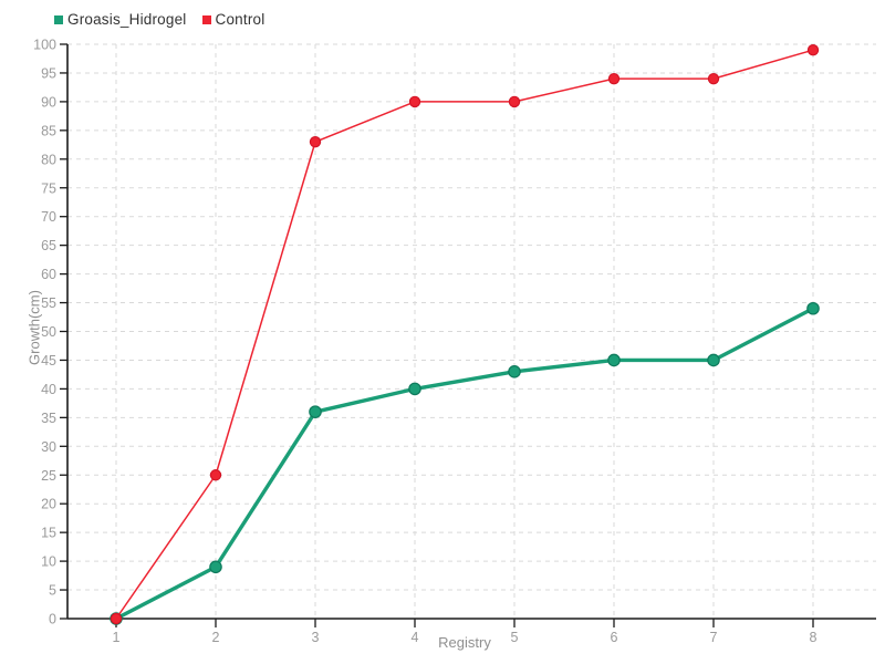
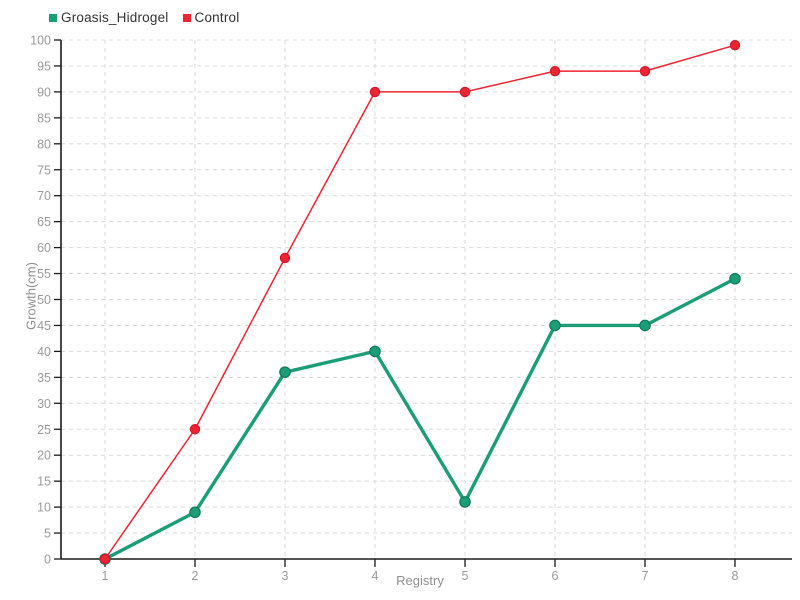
Control/3: 83 -> 58
Groasis_Hidrogel/5: 43 -> 11
